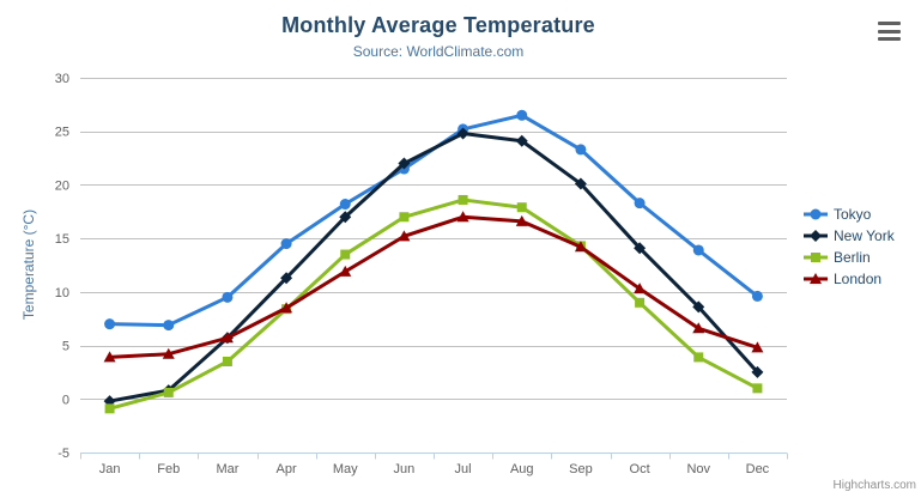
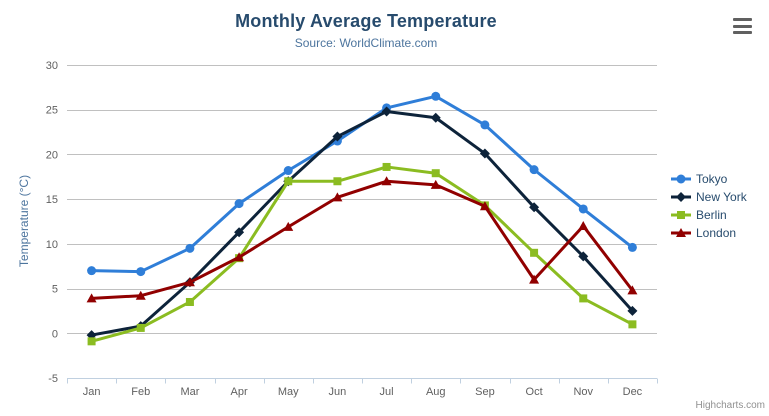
Berlin/May: 14 -> 17
London/Oct: 10 -> 6
London/Nov: 7 -> 12
